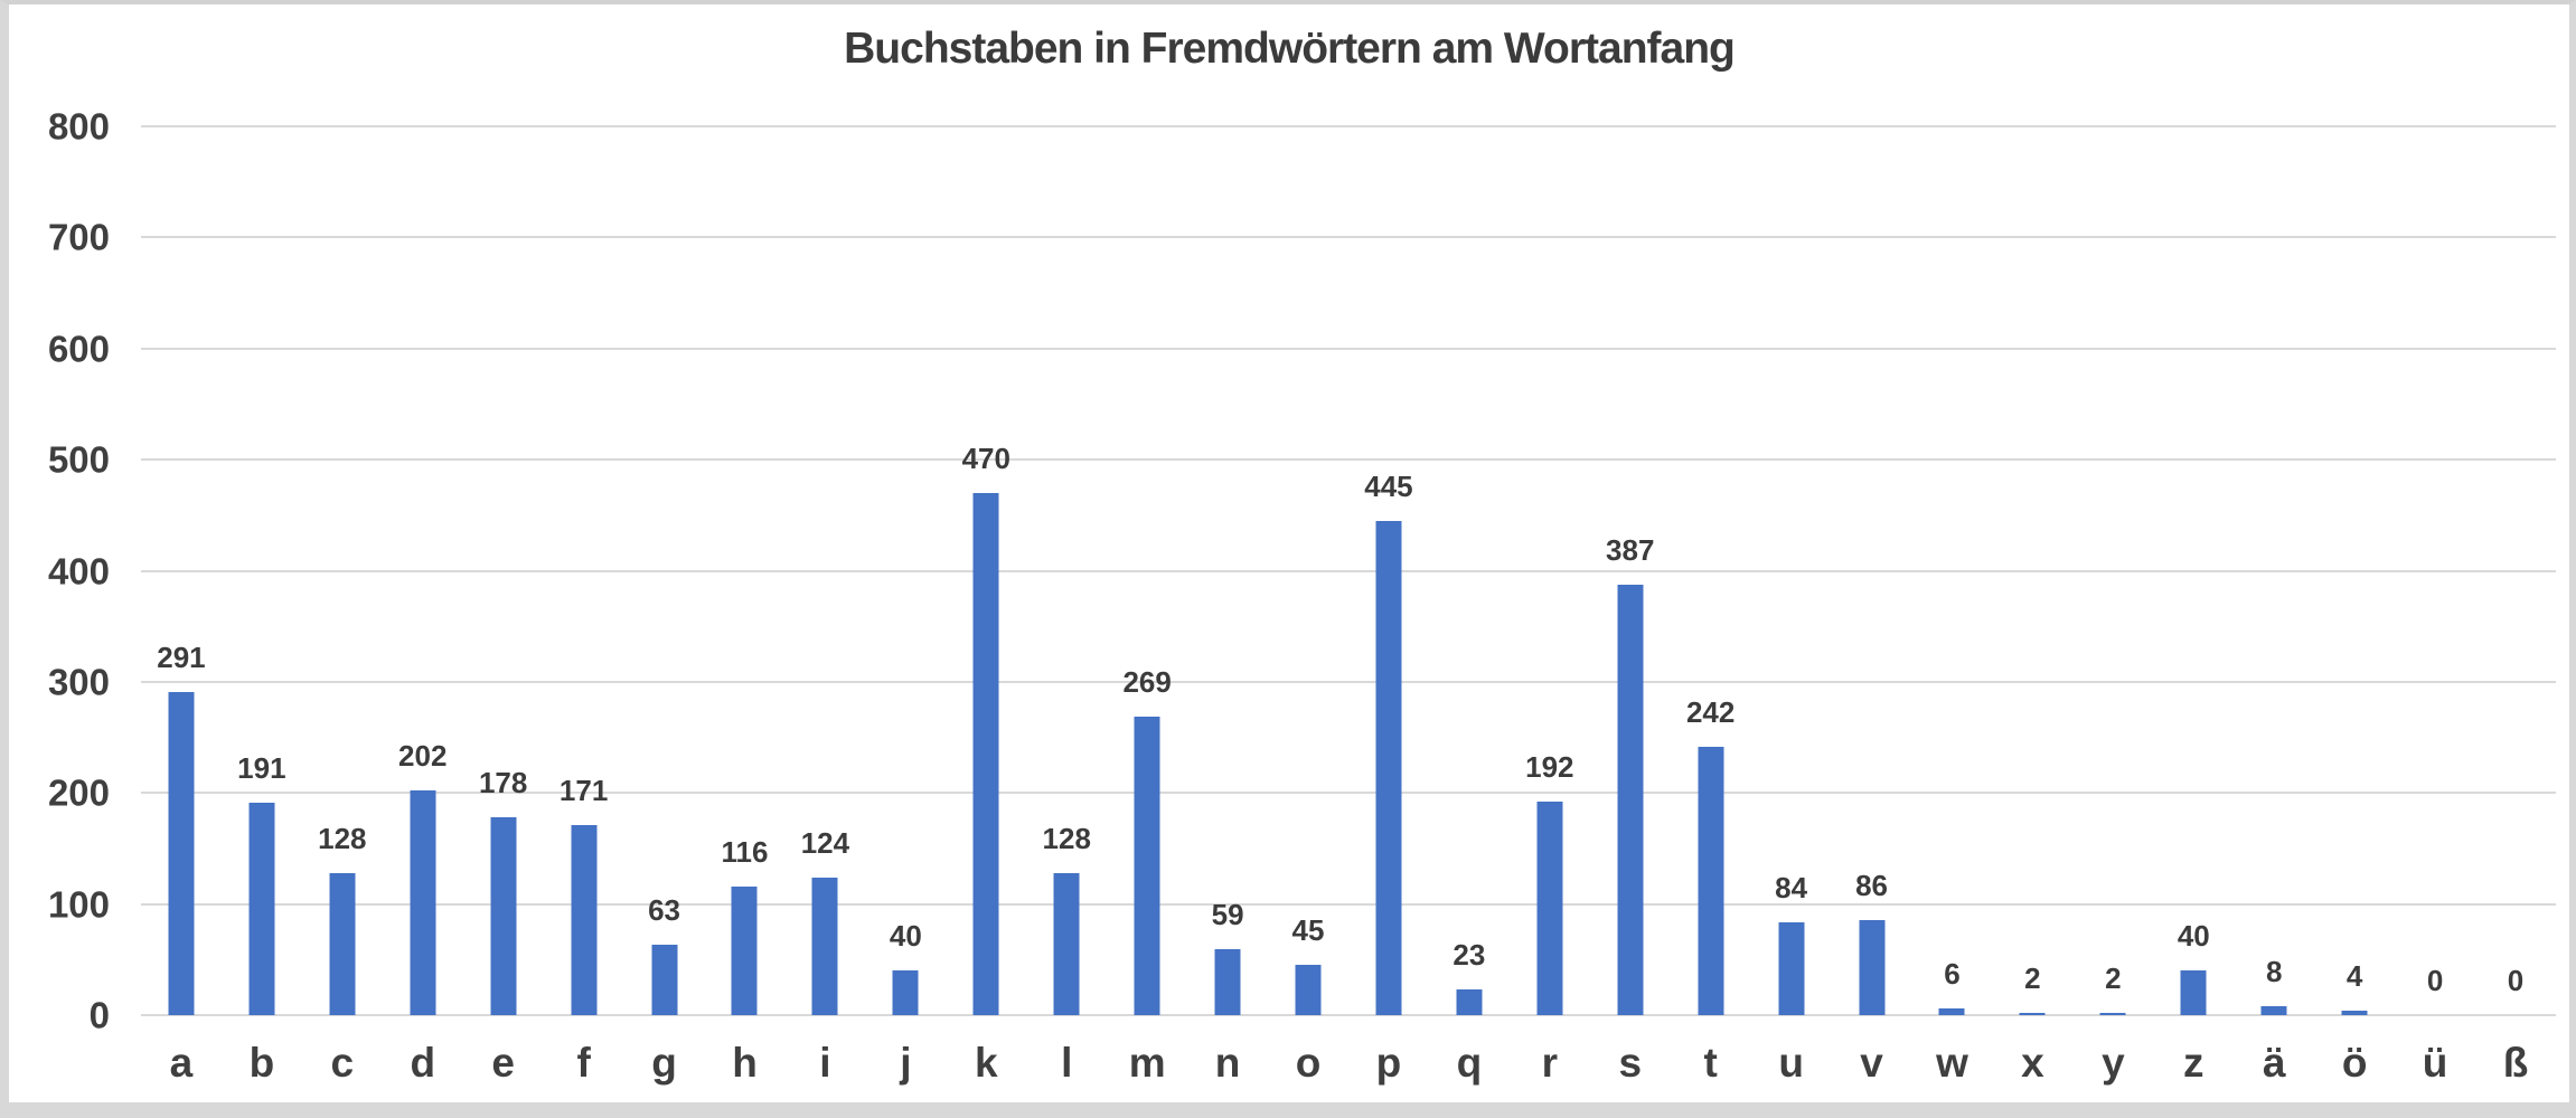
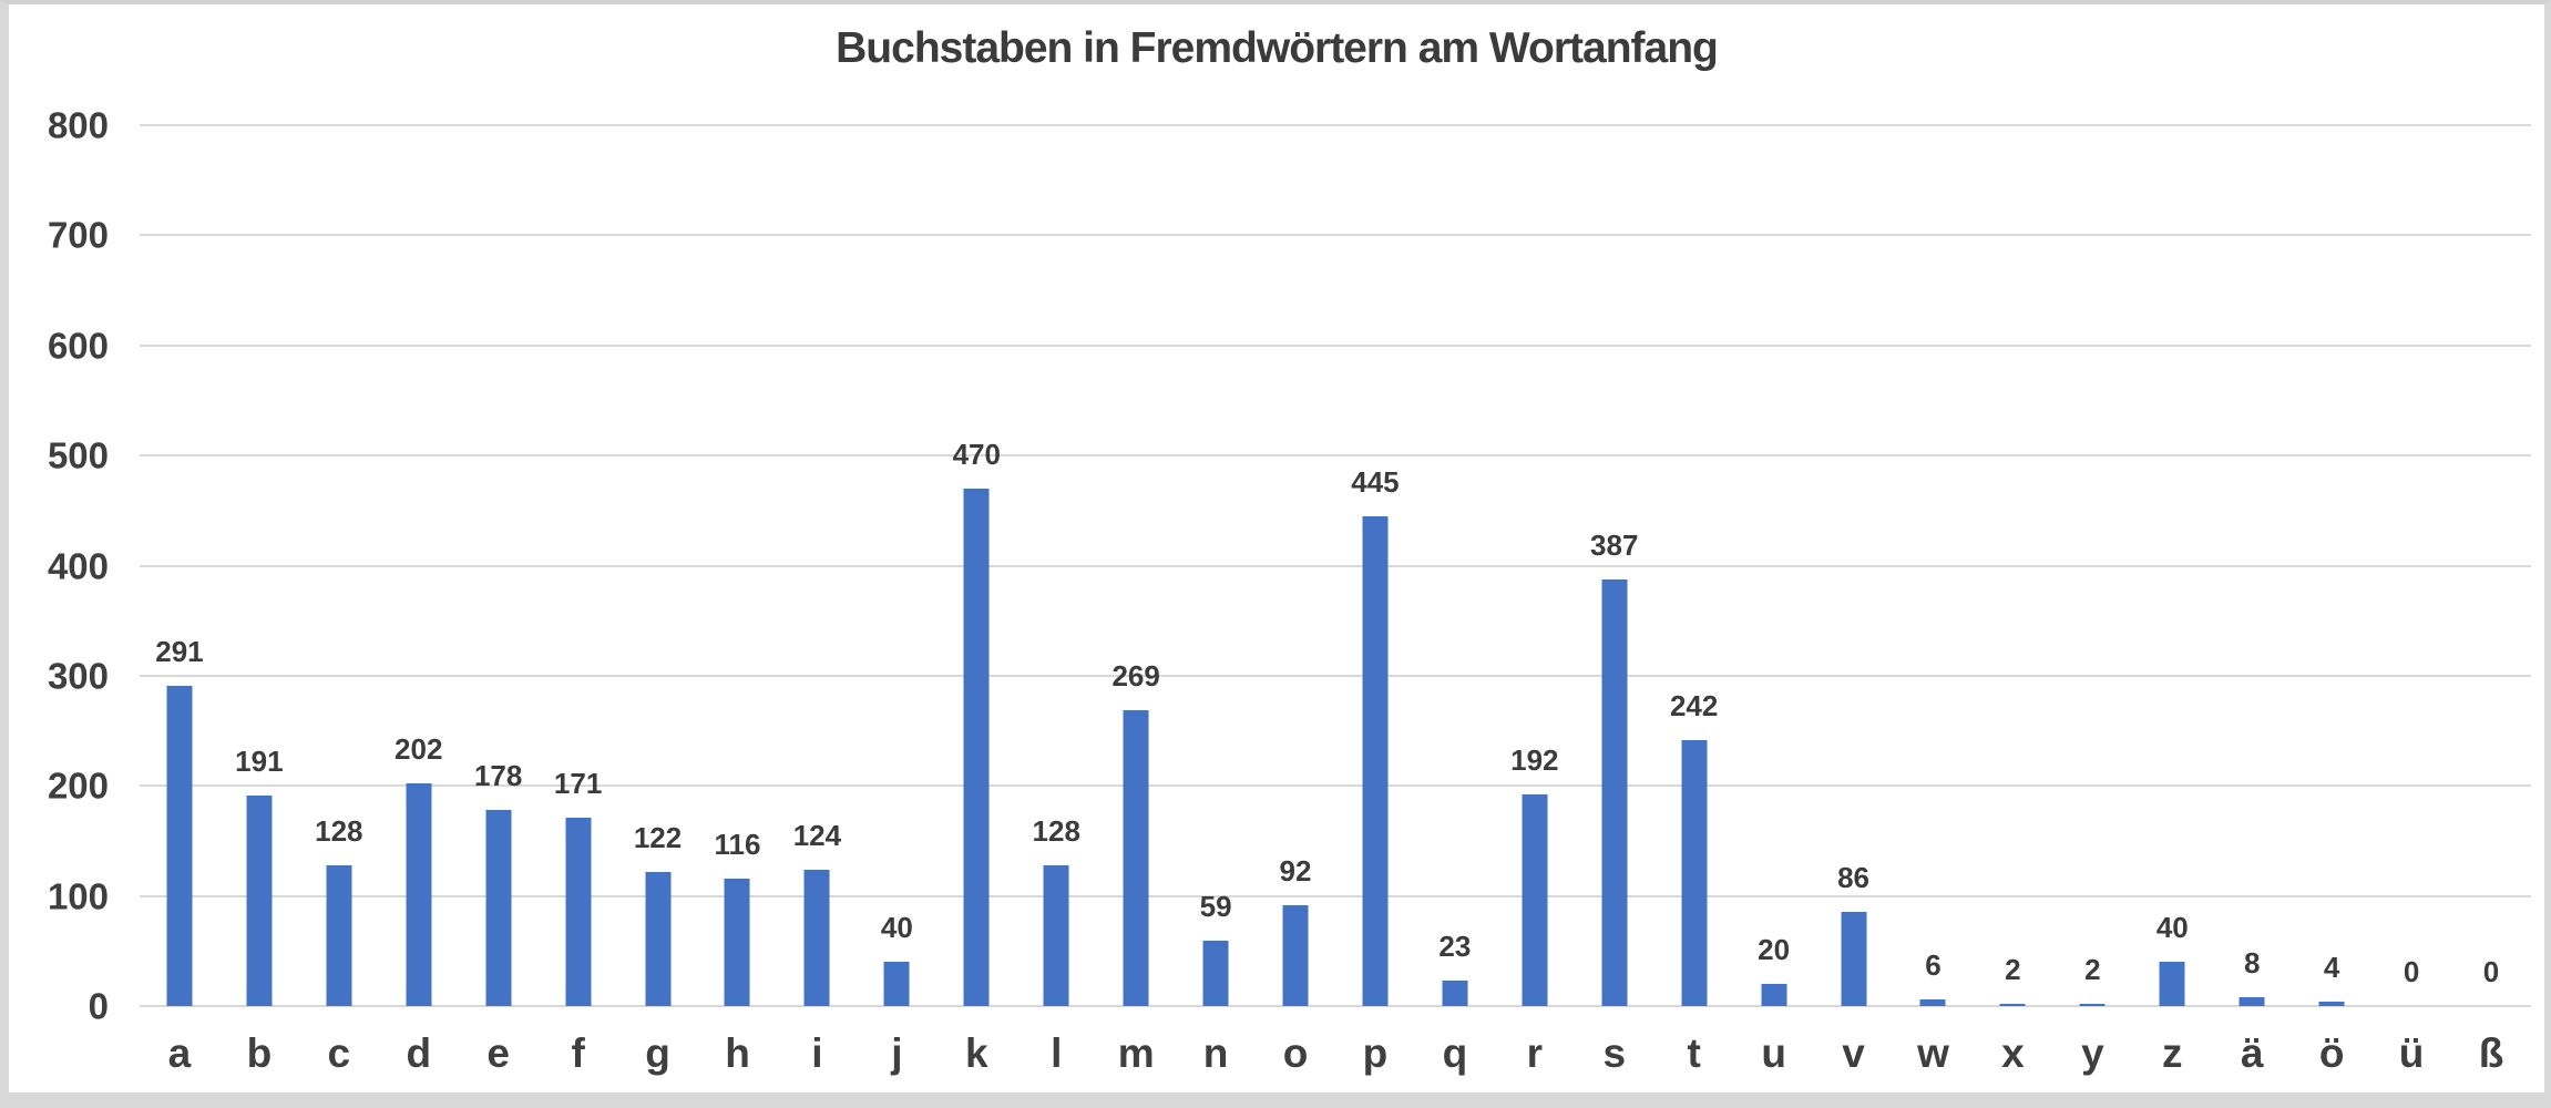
g: 63 -> 122
o: 45 -> 92
u: 84 -> 20
